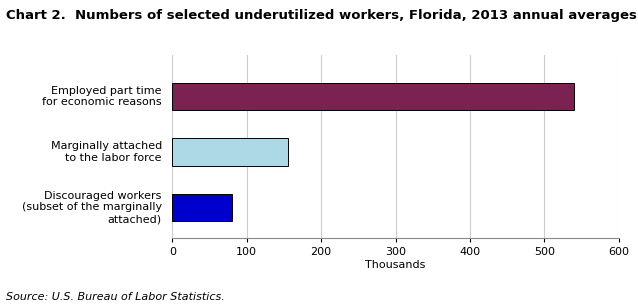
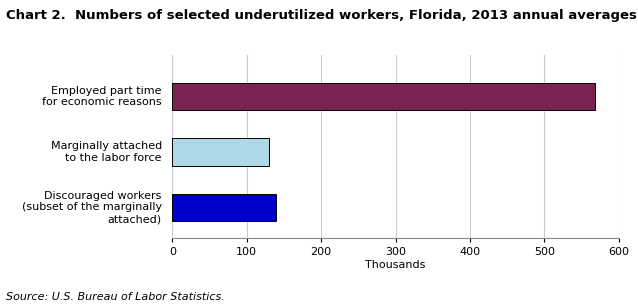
Employed part time for economic reasons: 540 -> 568
Marginally attached to the labor force: 155 -> 130
Discouraged workers (subset of the marginally attached): 80 -> 140
